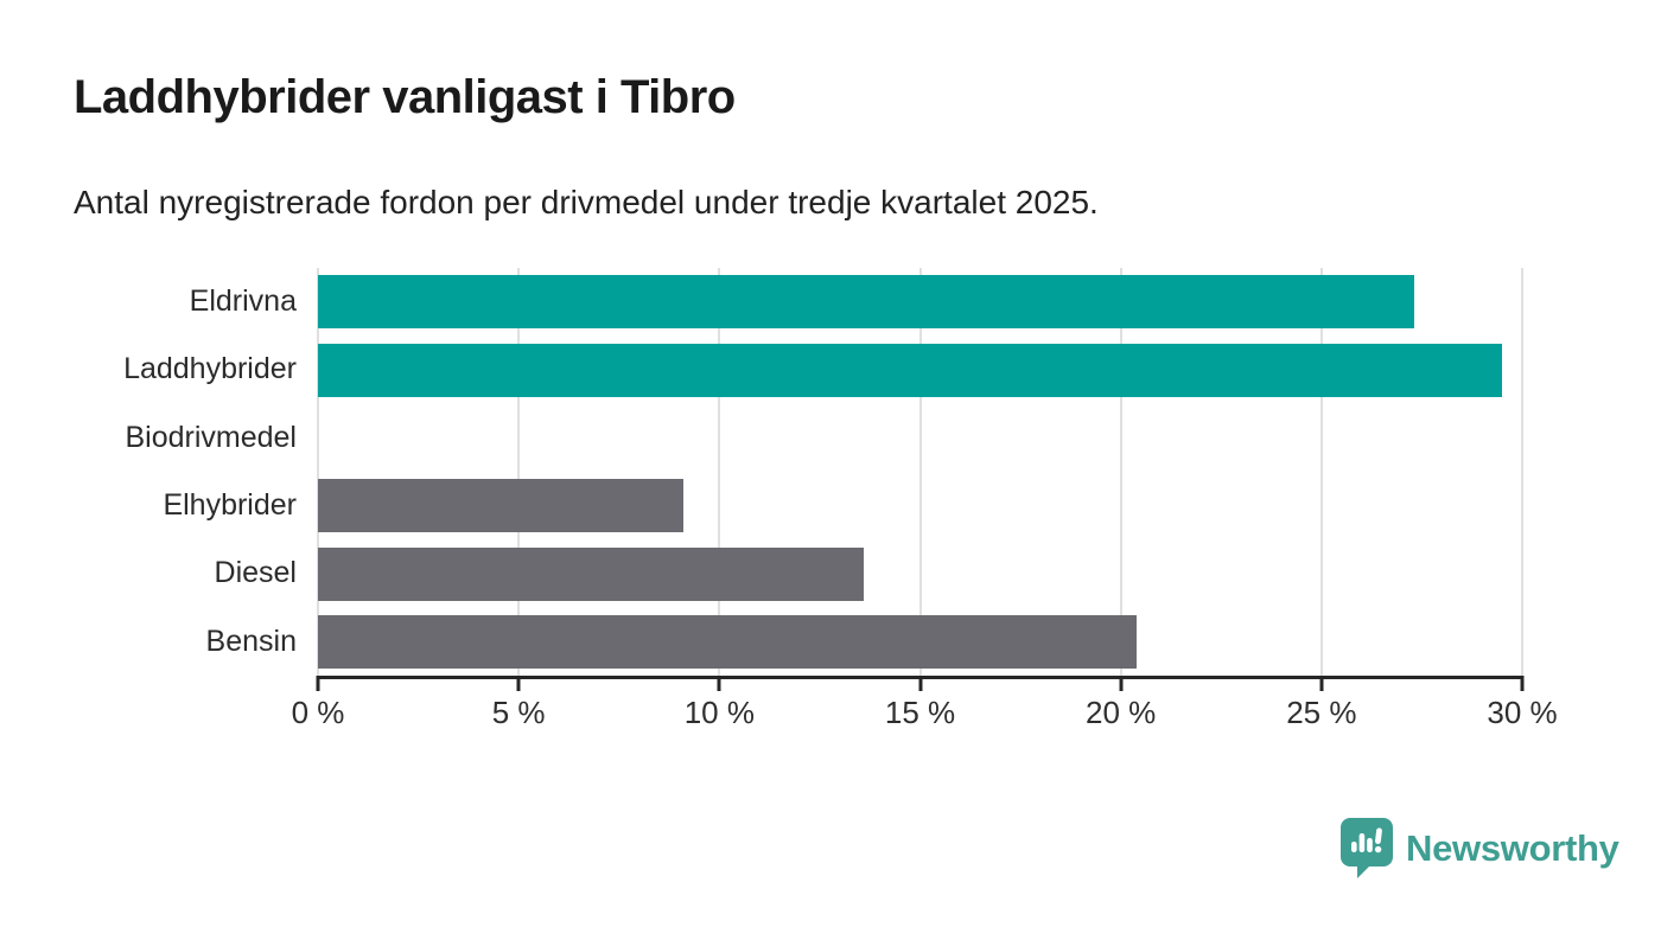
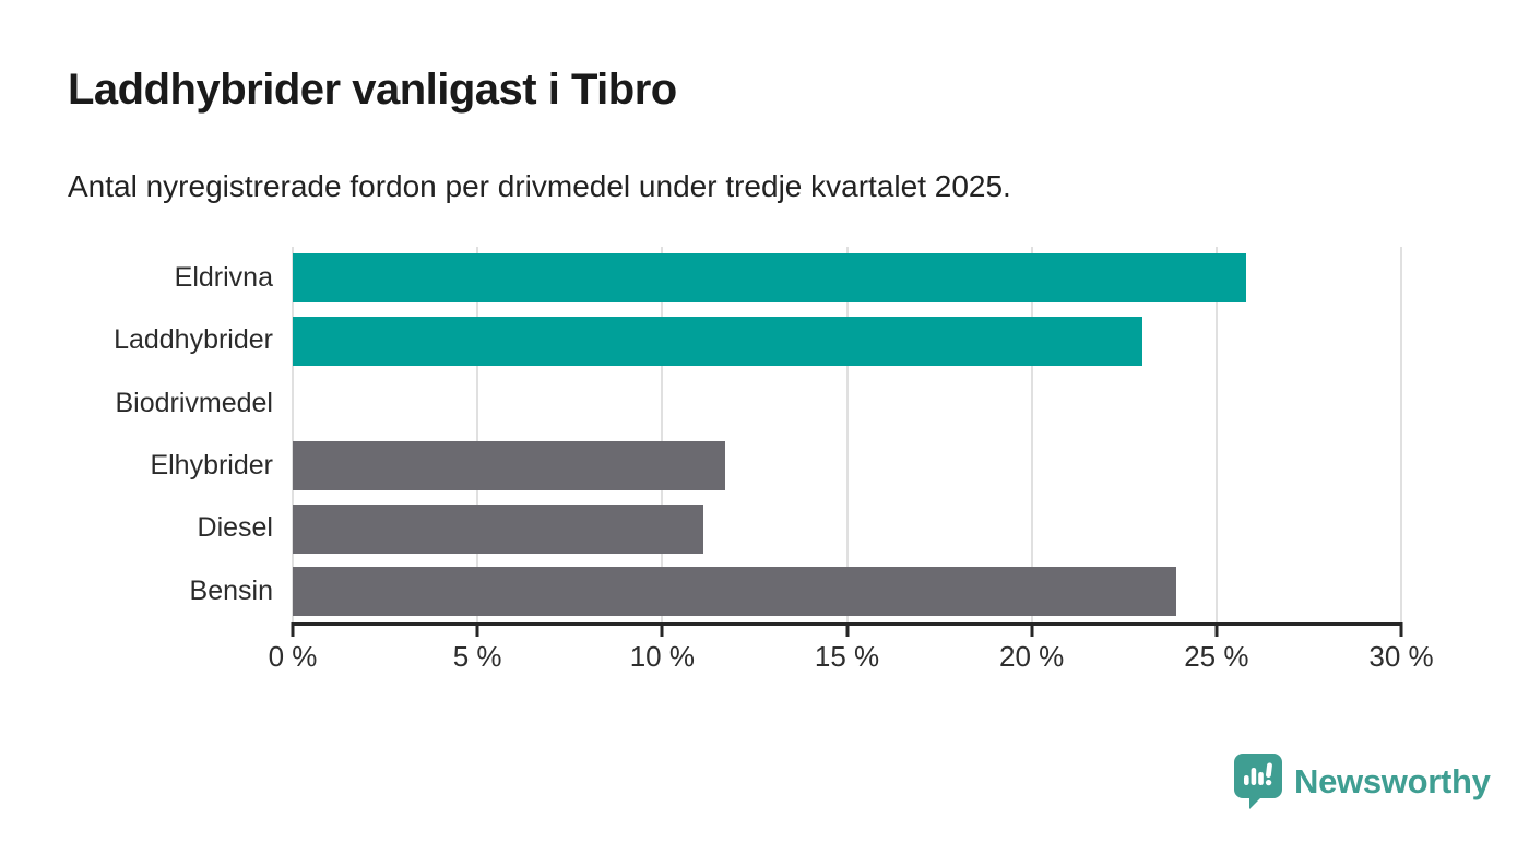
Eldrivna: 27.3% -> 25.8%
Laddhybrider: 29.5% -> 23.0%
Elhybrider: 9.1% -> 11.7%
Diesel: 13.6% -> 11.1%
Bensin: 20.4% -> 23.9%
